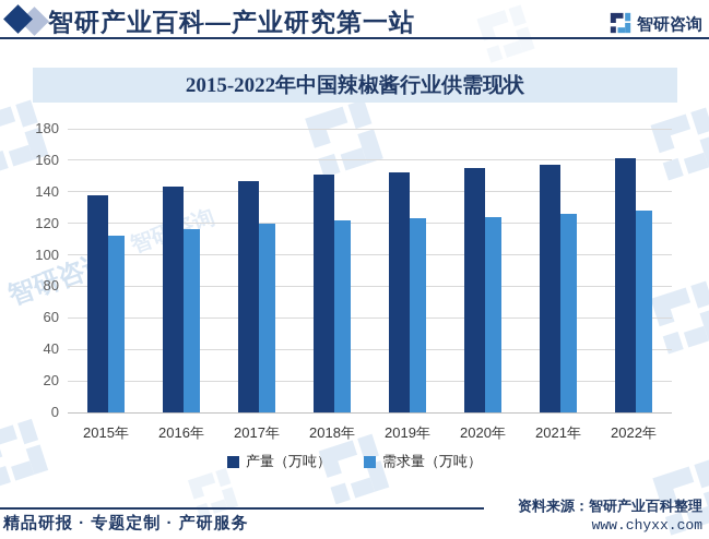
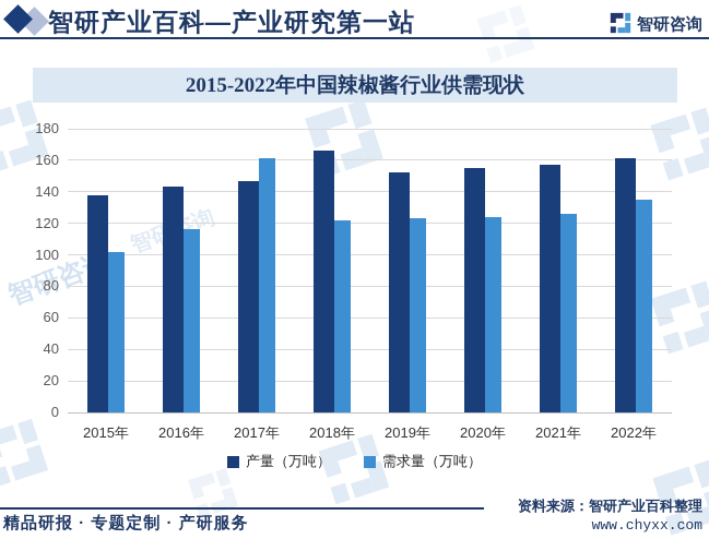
需求量（万吨）/2015年: 112 -> 102
需求量（万吨）/2017年: 120 -> 161
产量（万吨）/2018年: 151 -> 166
需求量（万吨）/2022年: 128 -> 135
